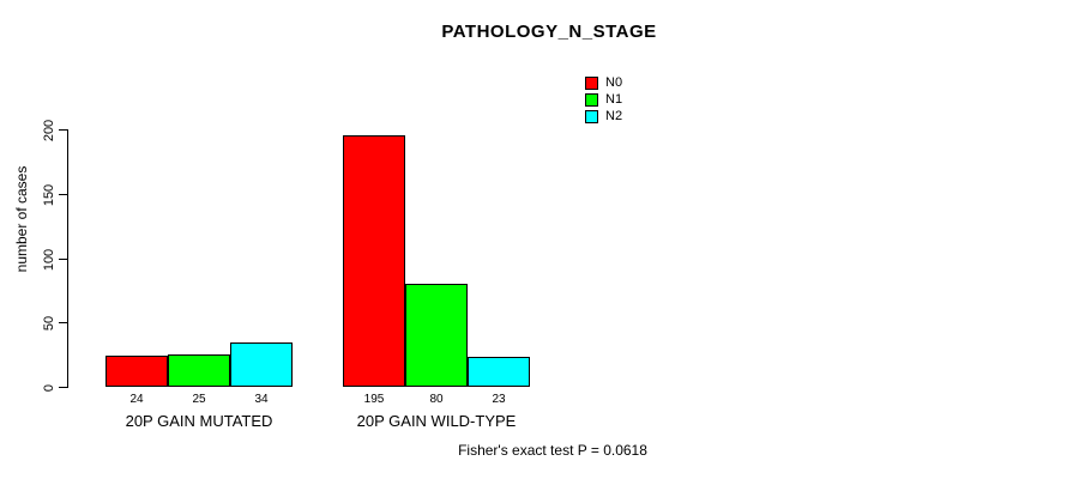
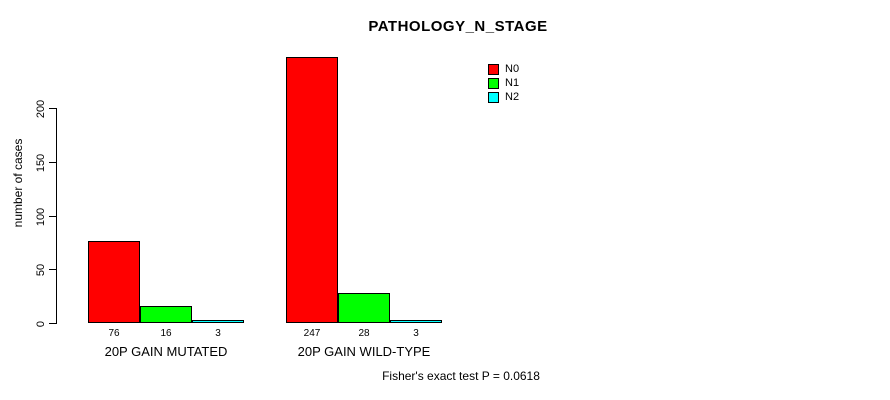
N0/20P GAIN MUTATED: 24 -> 76
N1/20P GAIN MUTATED: 25 -> 16
N2/20P GAIN MUTATED: 34 -> 3
N0/20P GAIN WILD-TYPE: 195 -> 247
N1/20P GAIN WILD-TYPE: 80 -> 28
N2/20P GAIN WILD-TYPE: 23 -> 3
